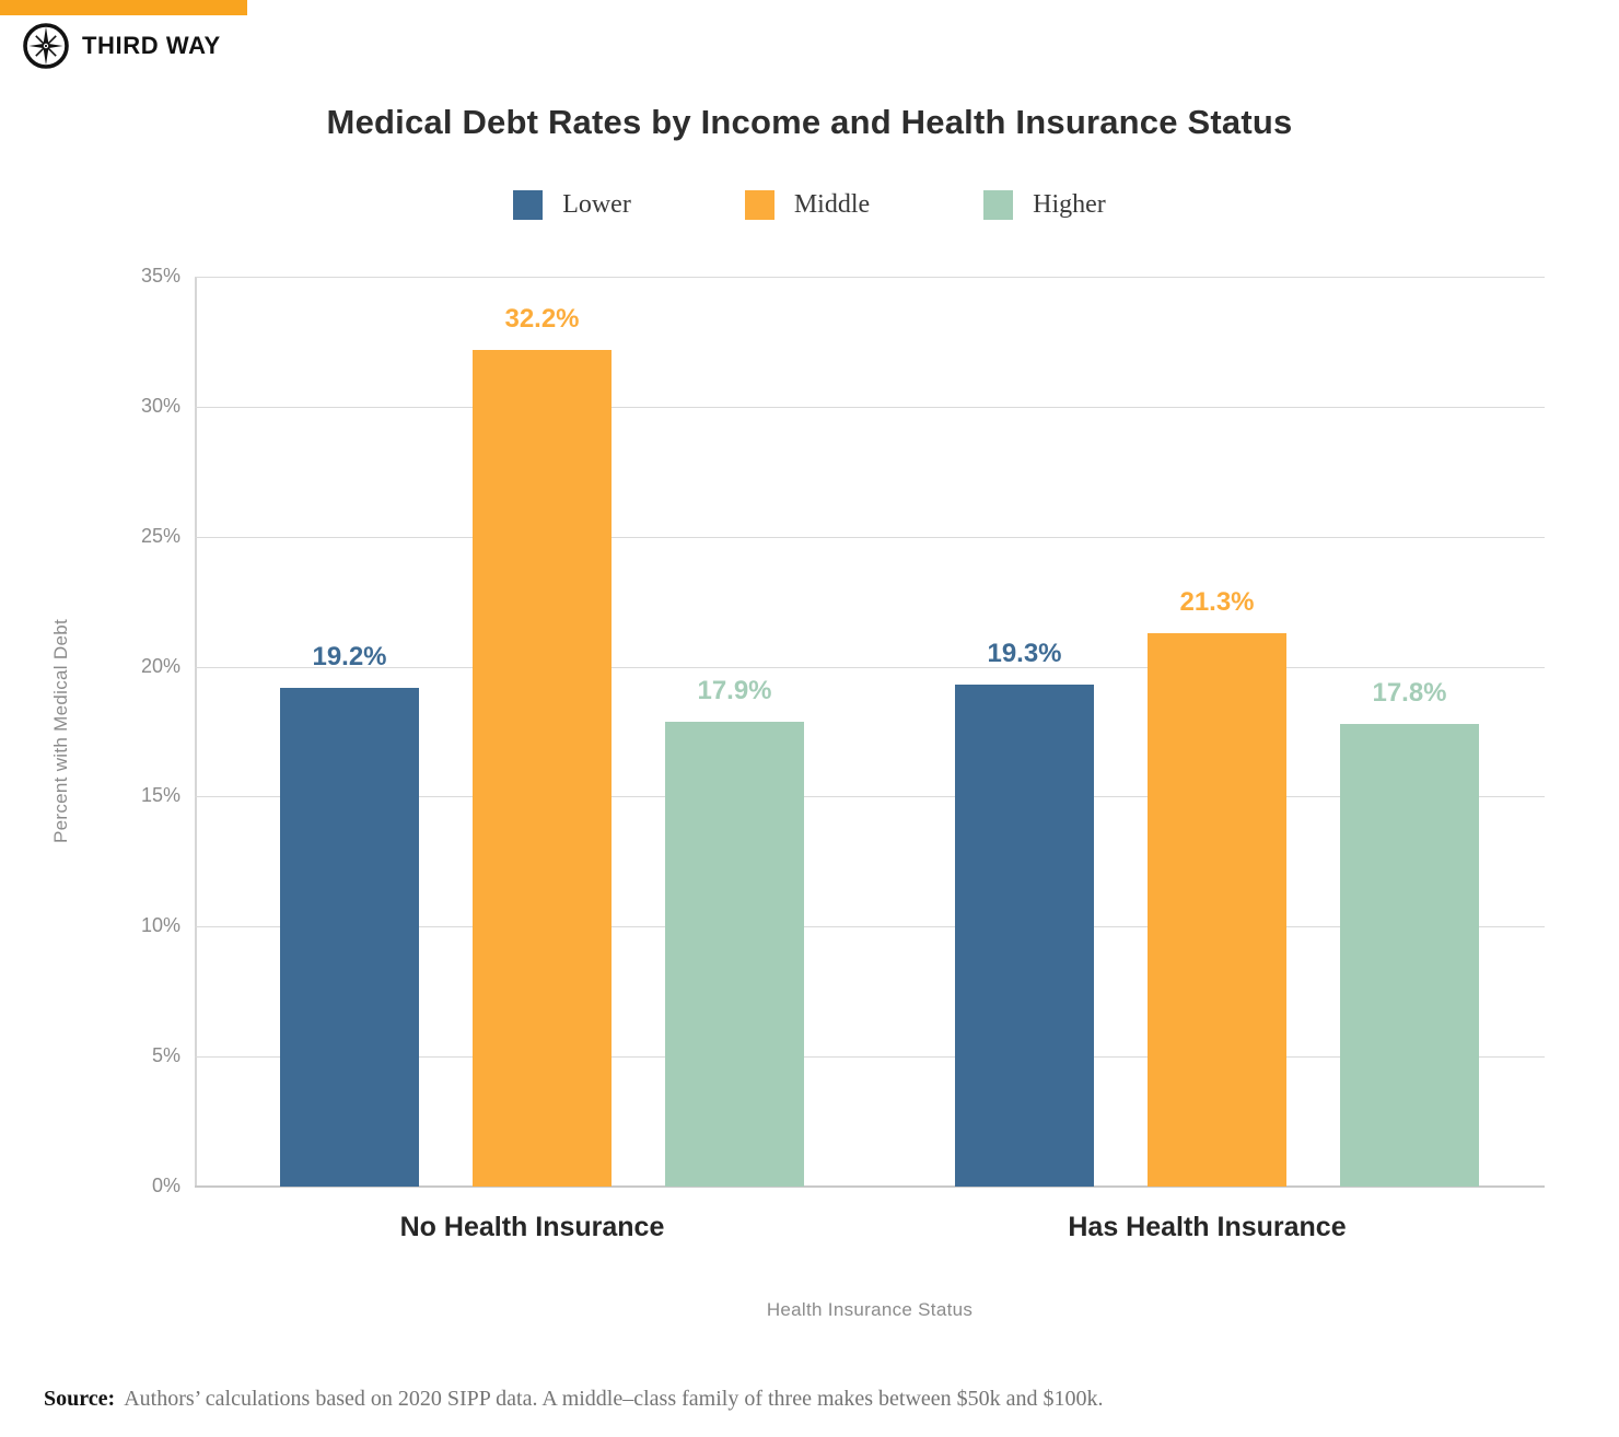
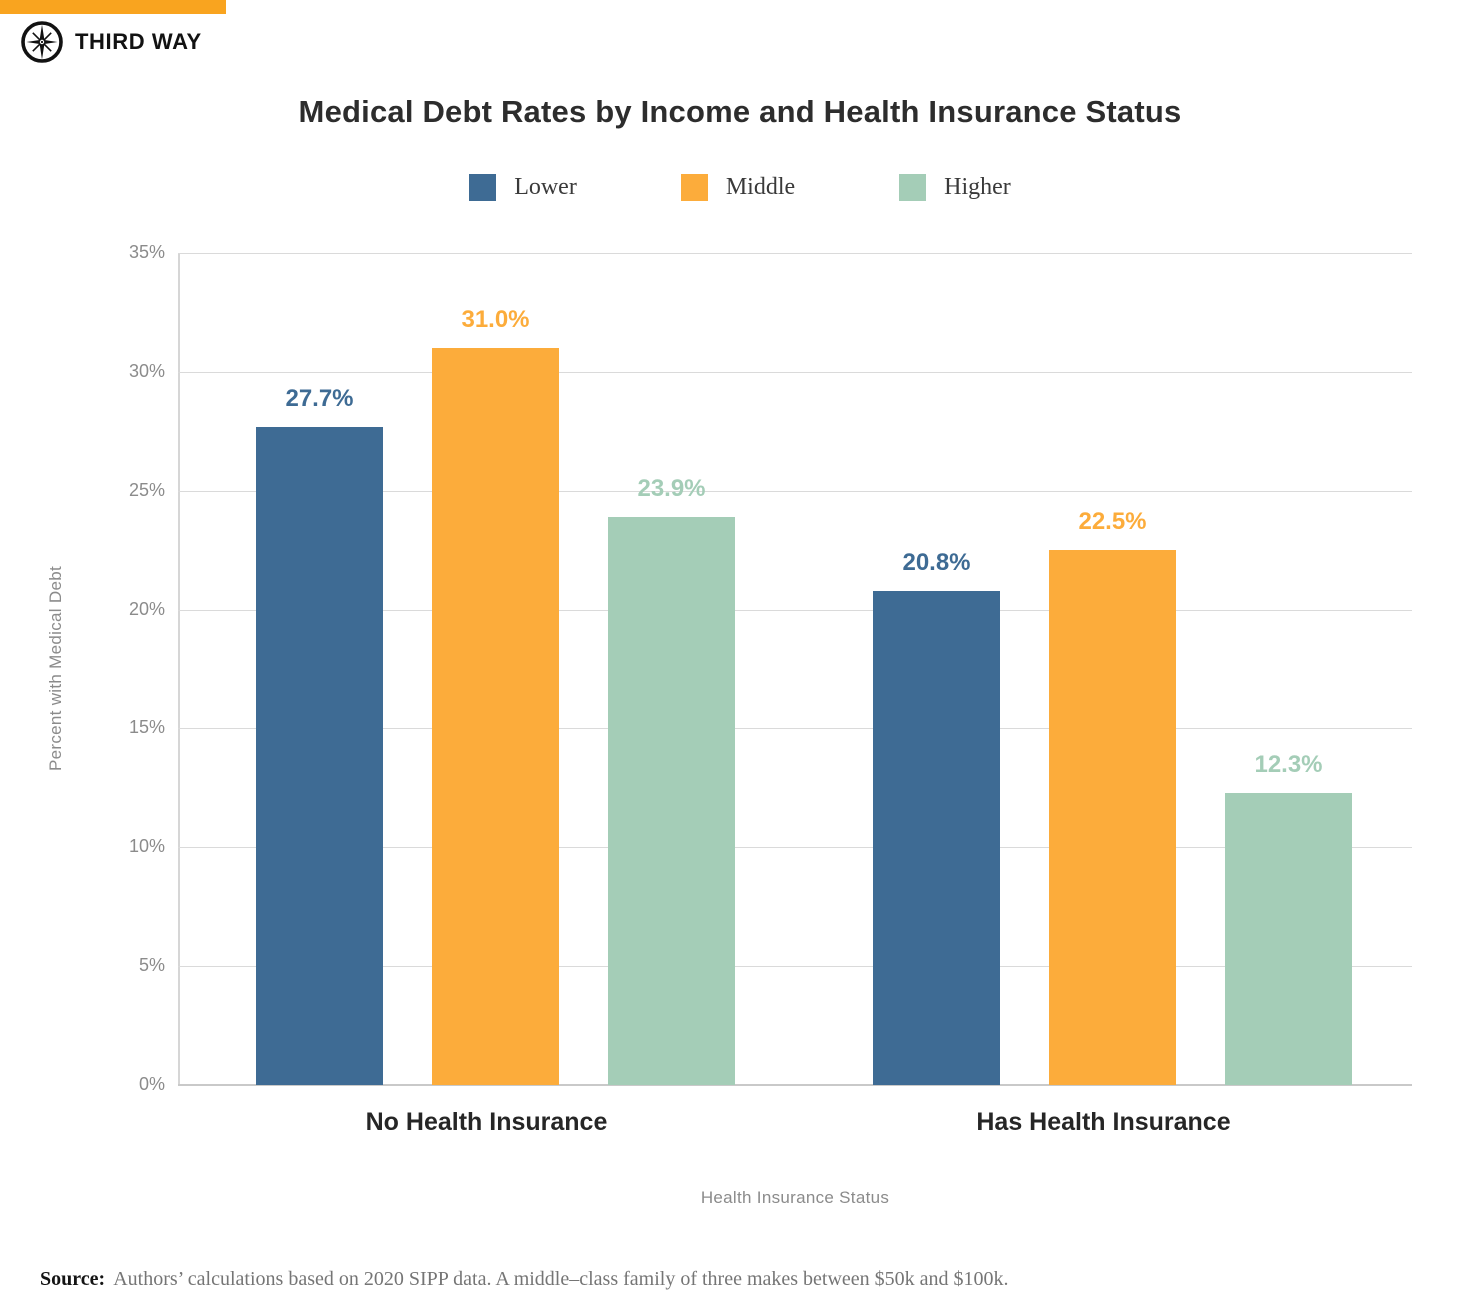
Lower/No Health Insurance: 19.2% -> 27.7%
Middle/No Health Insurance: 32.2% -> 31.0%
Higher/No Health Insurance: 17.9% -> 23.9%
Lower/Has Health Insurance: 19.3% -> 20.8%
Middle/Has Health Insurance: 21.3% -> 22.5%
Higher/Has Health Insurance: 17.8% -> 12.3%
